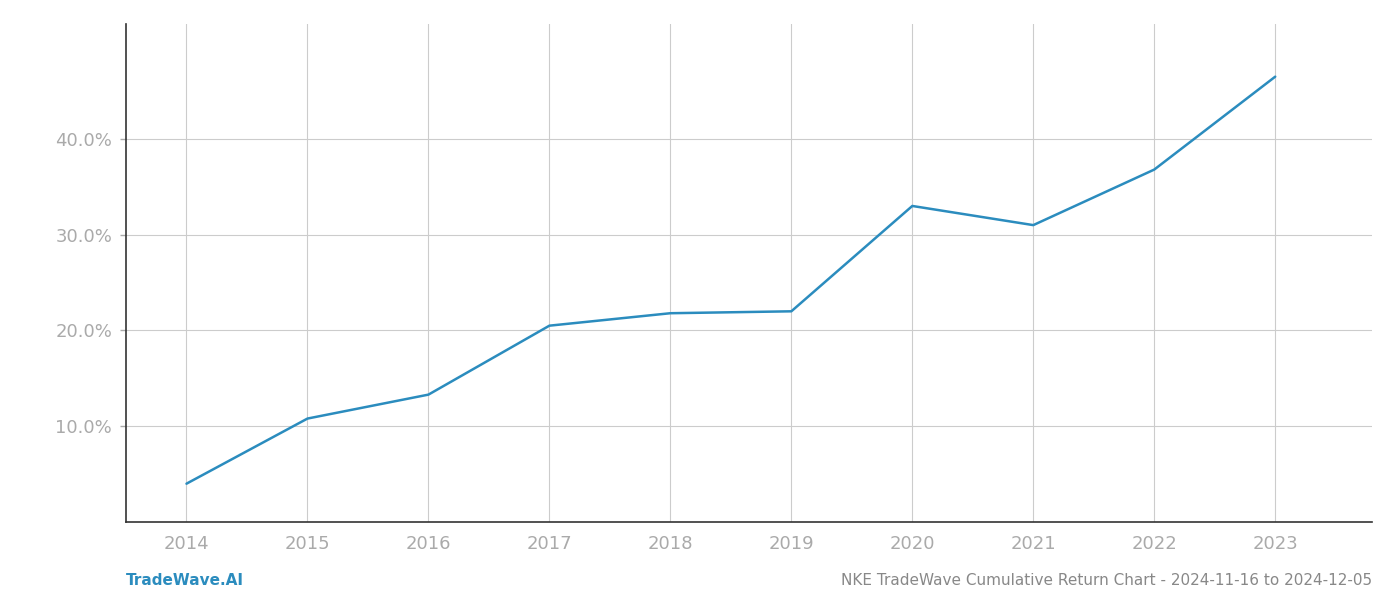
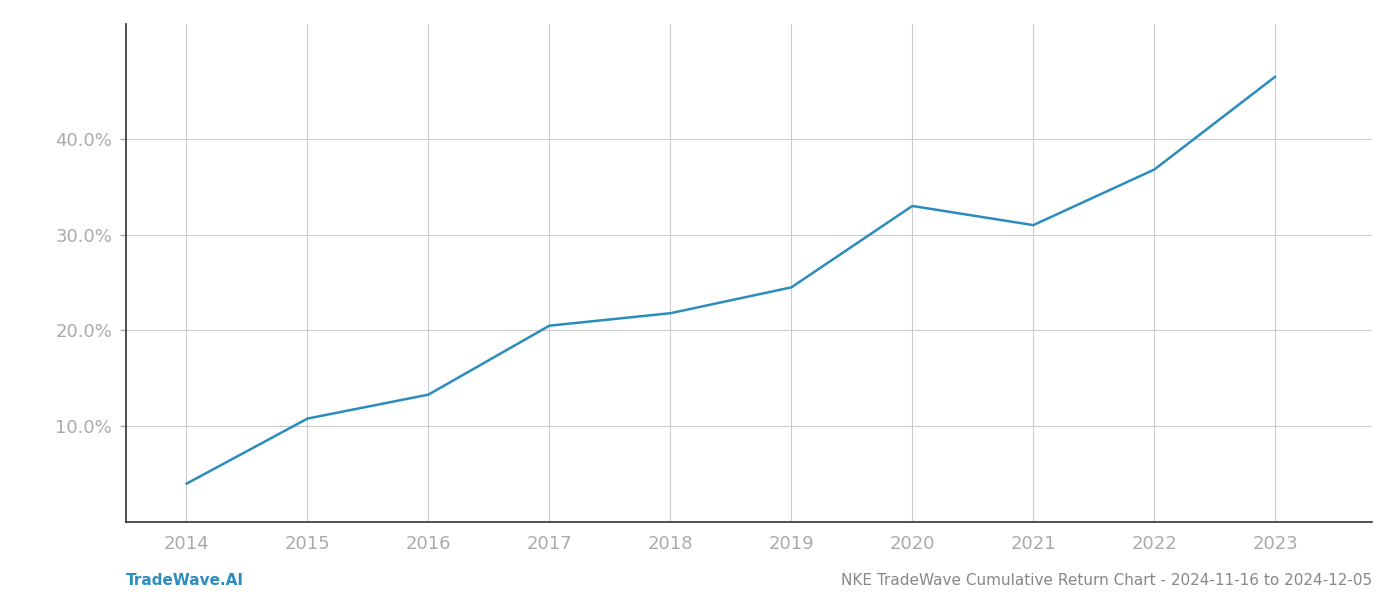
2019: 22.0% -> 24.5%
